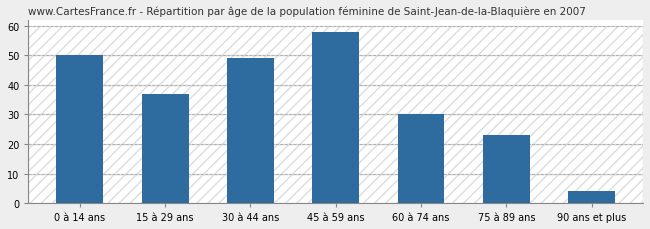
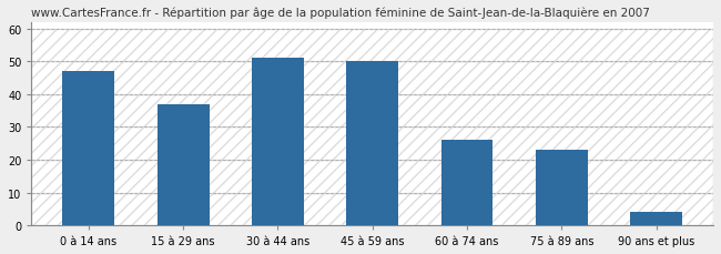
0 à 14 ans: 50 -> 47
30 à 44 ans: 49 -> 51
45 à 59 ans: 58 -> 50
60 à 74 ans: 30 -> 26
